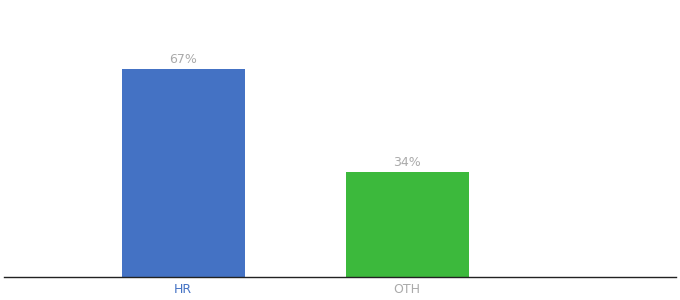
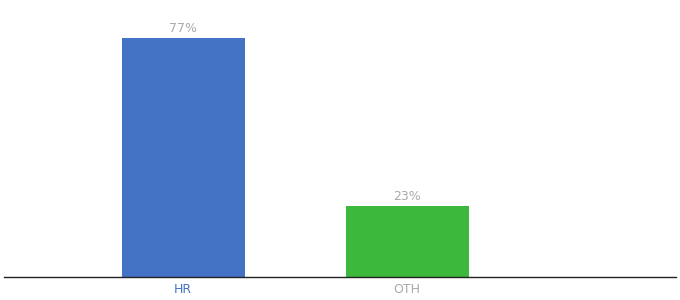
HR: 67% -> 77%
OTH: 34% -> 23%
